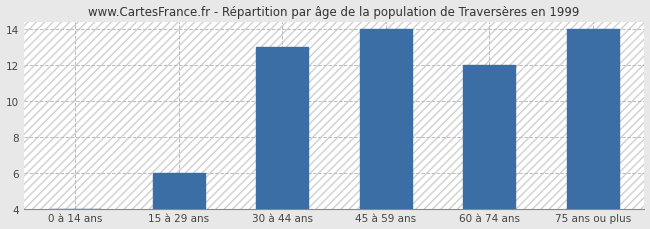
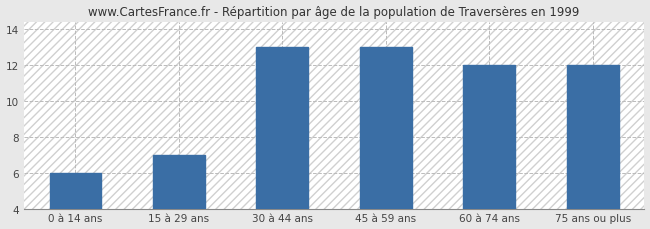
0 à 14 ans: 4 -> 6
15 à 29 ans: 6 -> 7
45 à 59 ans: 14 -> 13
75 ans ou plus: 14 -> 12
